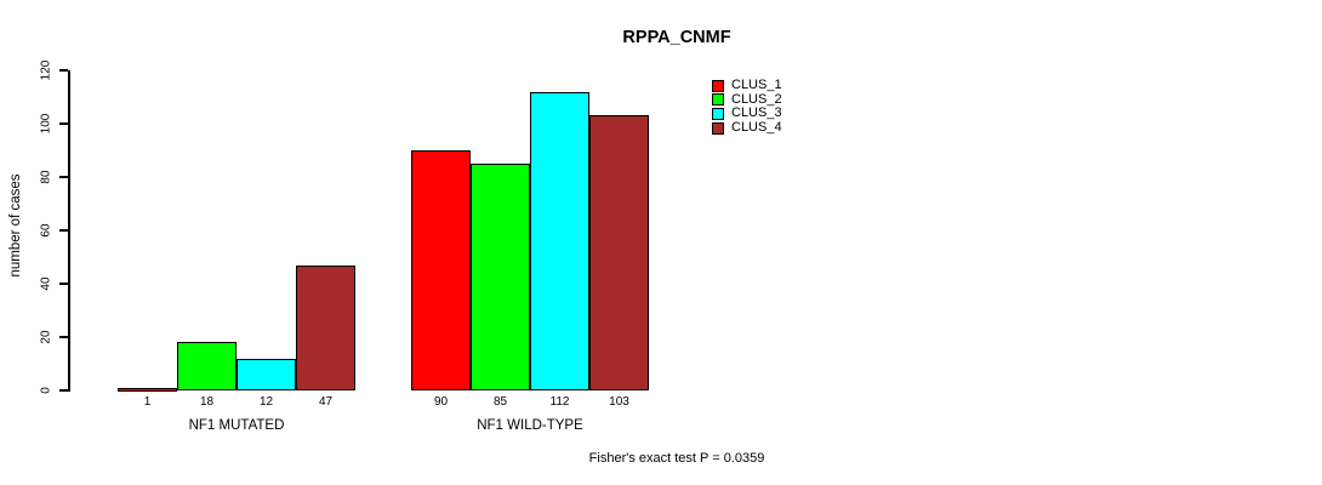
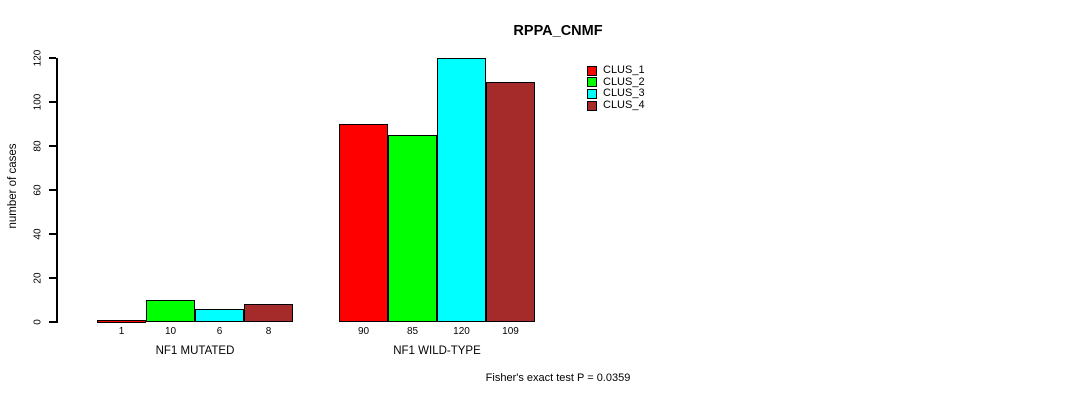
CLUS_2/NF1 MUTATED: 18 -> 10
CLUS_3/NF1 MUTATED: 12 -> 6
CLUS_4/NF1 MUTATED: 47 -> 8
CLUS_3/NF1 WILD-TYPE: 112 -> 120
CLUS_4/NF1 WILD-TYPE: 103 -> 109
